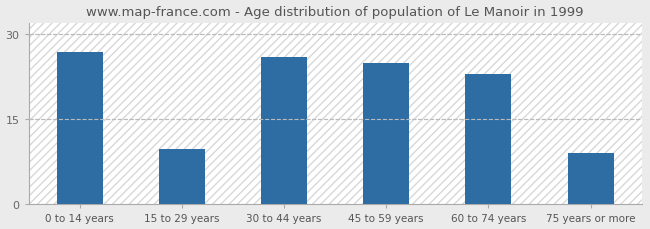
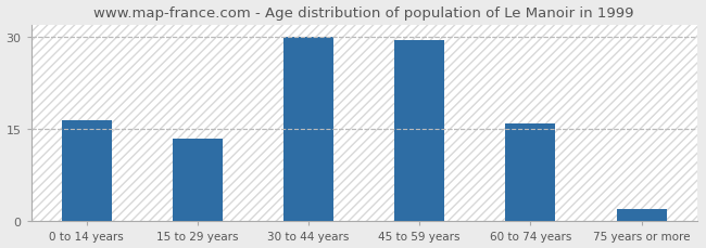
0 to 14 years: 26.8 -> 16.5
15 to 29 years: 9.8 -> 13.5
30 to 44 years: 26.0 -> 30.0
45 to 59 years: 25.0 -> 29.5
60 to 74 years: 23.0 -> 16.0
75 years or more: 9.0 -> 2.0
